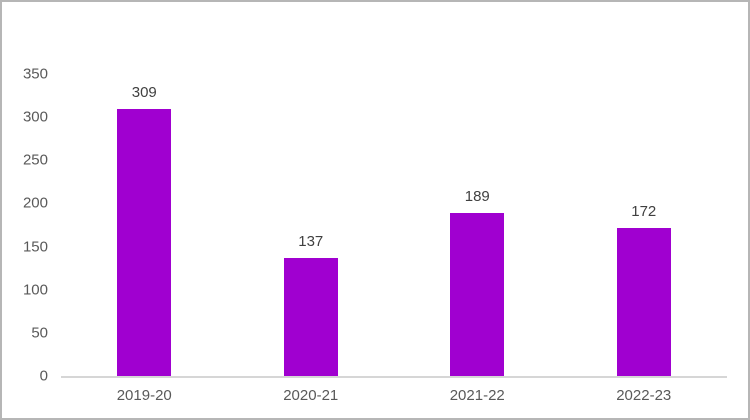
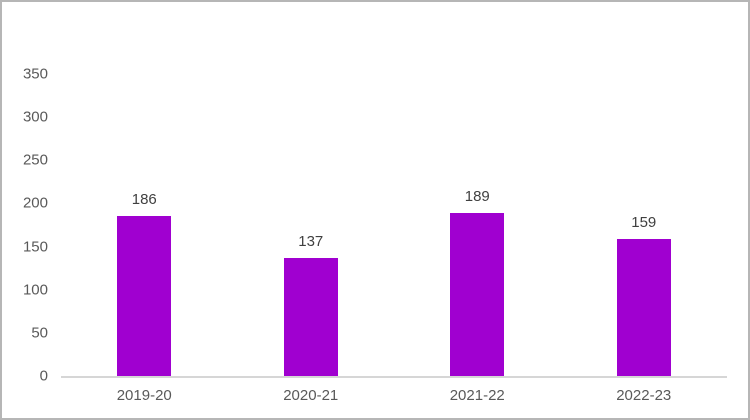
2019-20: 309 -> 186
2022-23: 172 -> 159
